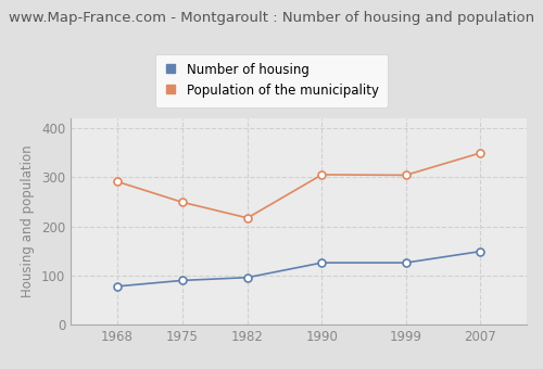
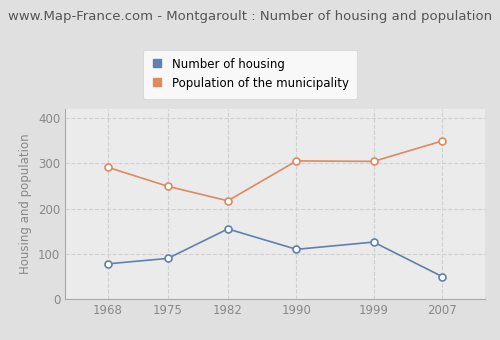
Number of housing/1982: 96 -> 155
Number of housing/1990: 126 -> 110
Number of housing/2007: 149 -> 50
